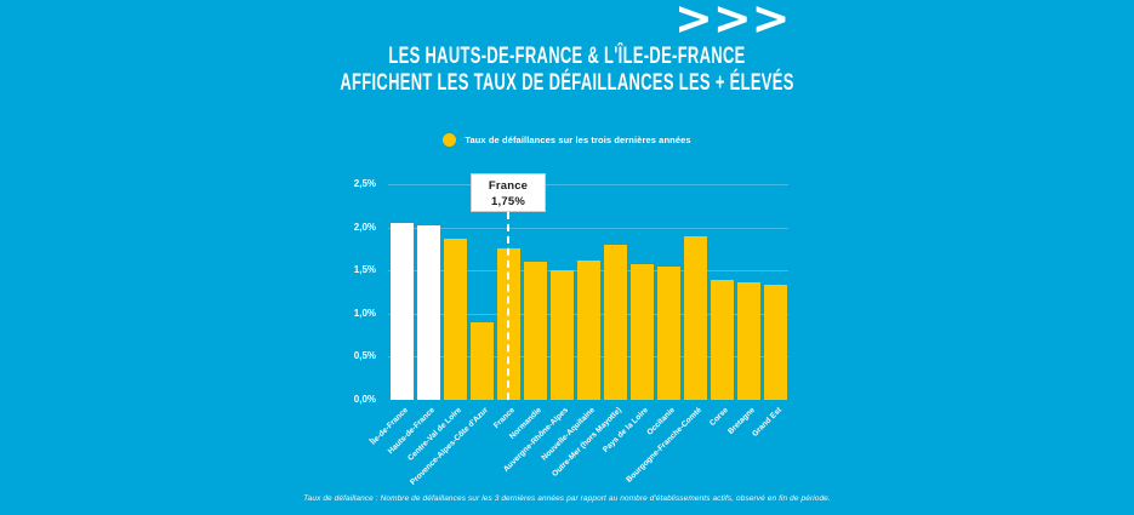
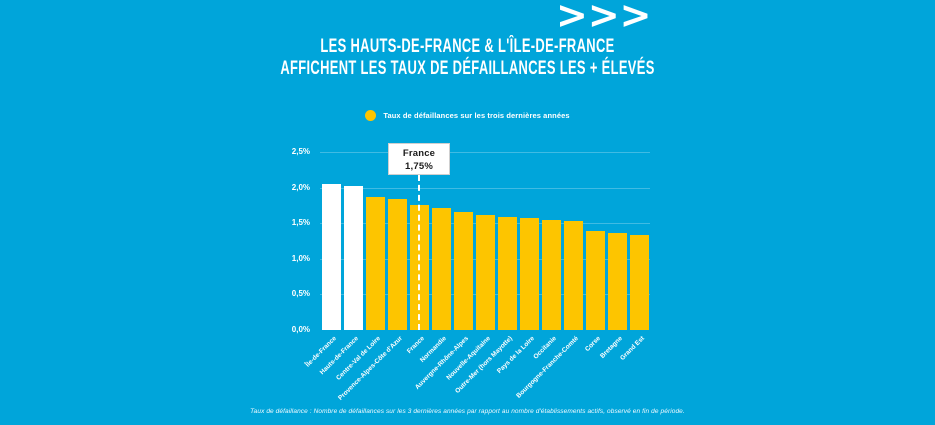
Provence-Alpes-Côte d'Azur: 0,9% -> 1,8%
Normandie: 1,6% -> 1,7%
Auvergne-Rhône-Alpes: 1,5% -> 1,7%
Outre-Mer (hors Mayotte): 1,8% -> 1,6%
Bourgogne-Franche-Comté: 1,9% -> 1,5%
